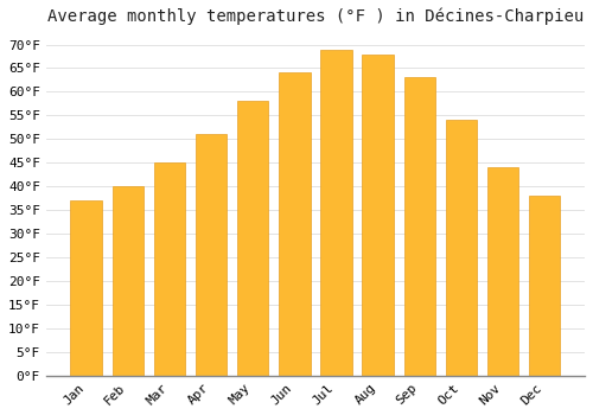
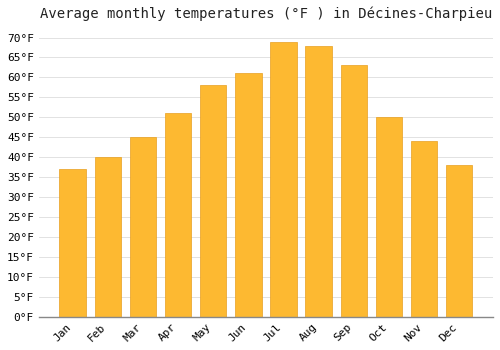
Jun: 64°F -> 61°F
Oct: 54°F -> 50°F
